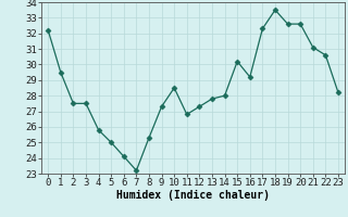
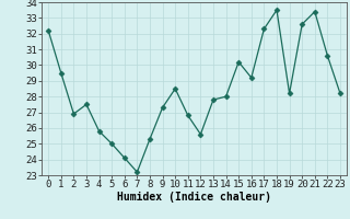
2: 27.5 -> 26.9
12: 27.3 -> 25.6
19: 32.6 -> 28.2
21: 31.1 -> 33.4
